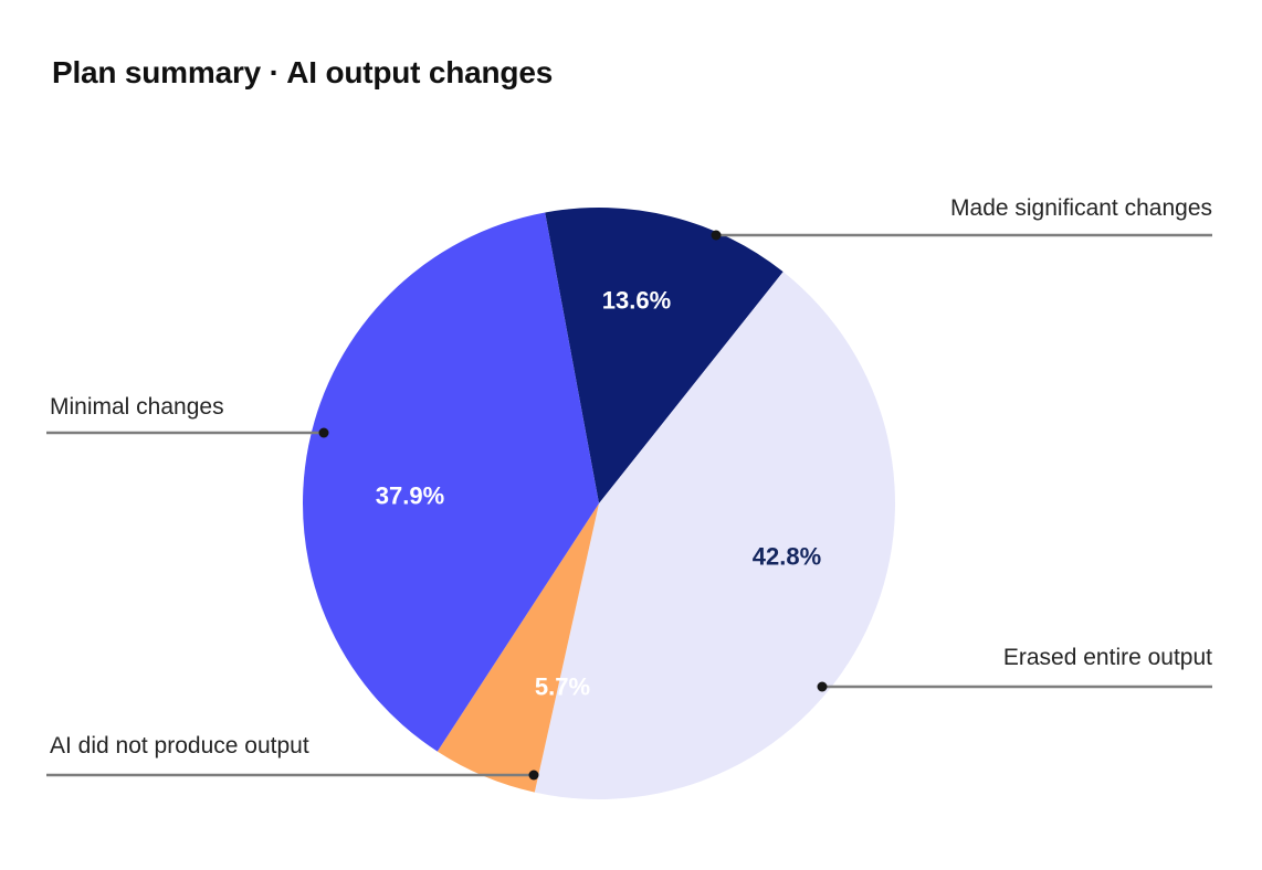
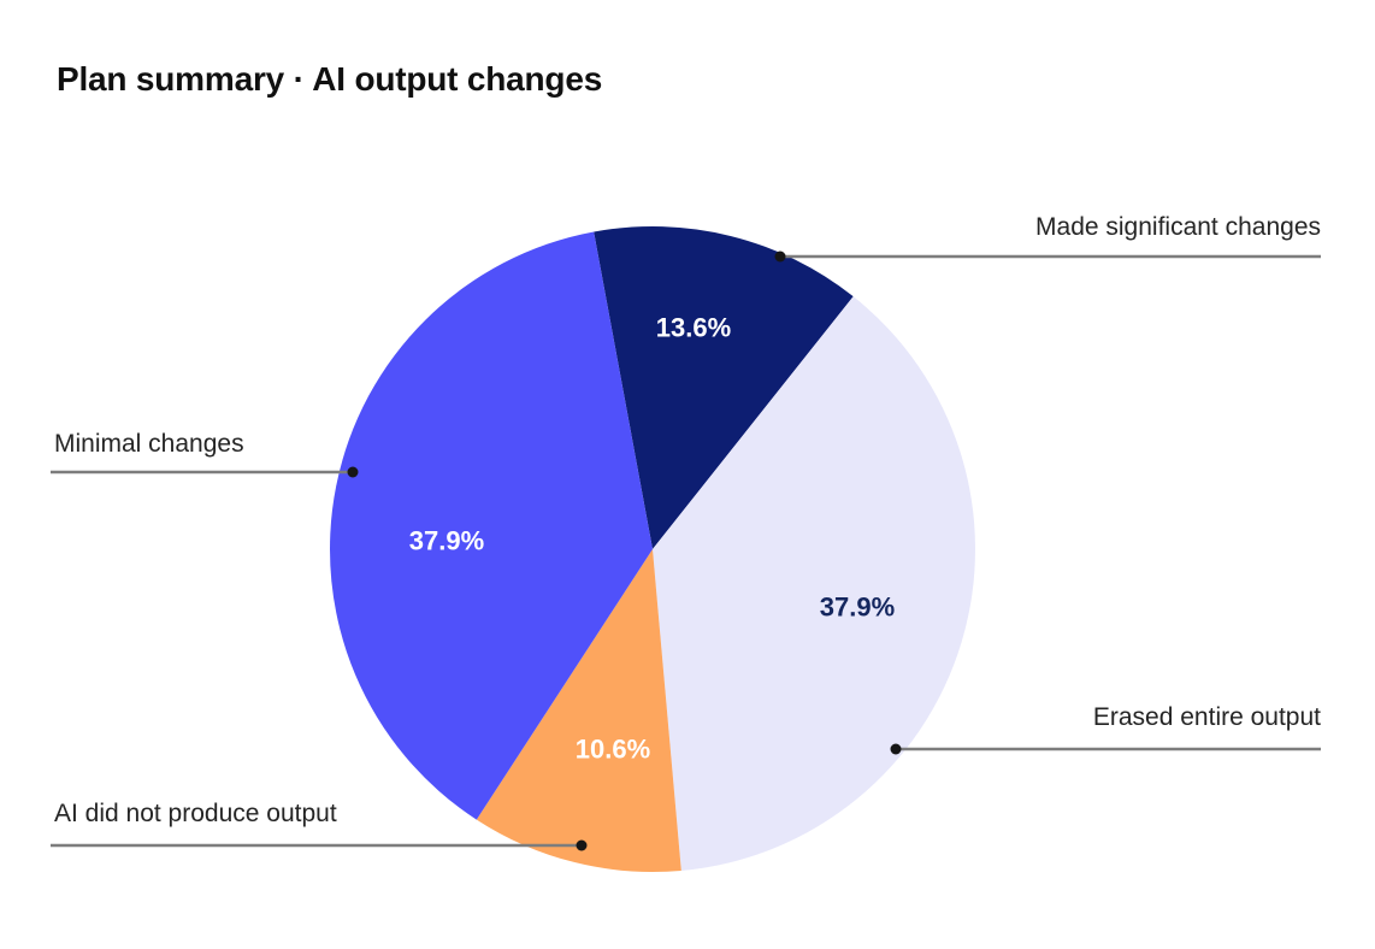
Erased entire output: 42.8% -> 37.9%
AI did not produce output: 5.7% -> 10.6%
